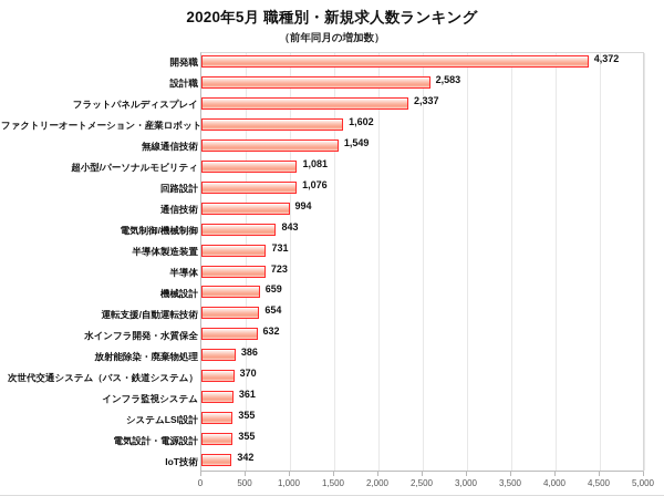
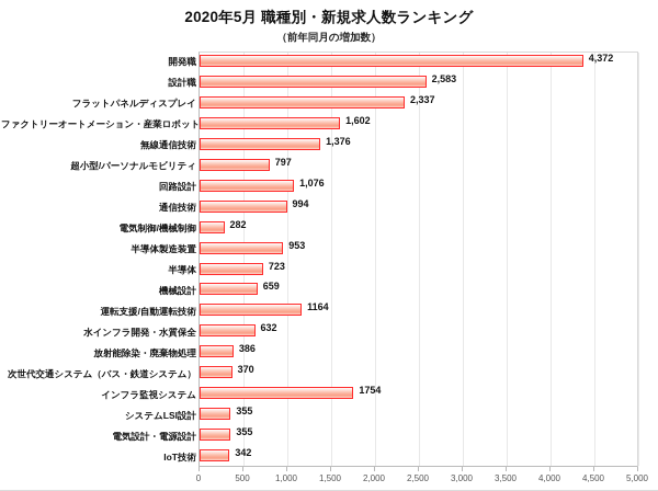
無線通信技術: 1,549 -> 1,376
超小型/パーソナルモビリティ: 1,081 -> 797
電気制御/機械制御: 843 -> 282
半導体製造装置: 731 -> 953
運転支援/自動運転技術: 654 -> 1164
インフラ監視システム: 361 -> 1754
